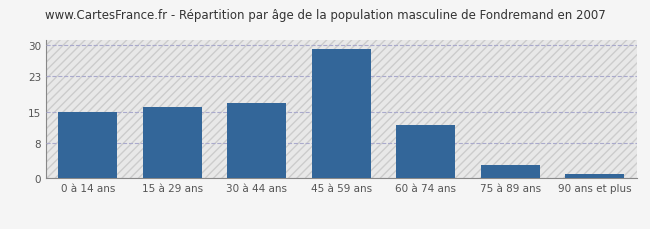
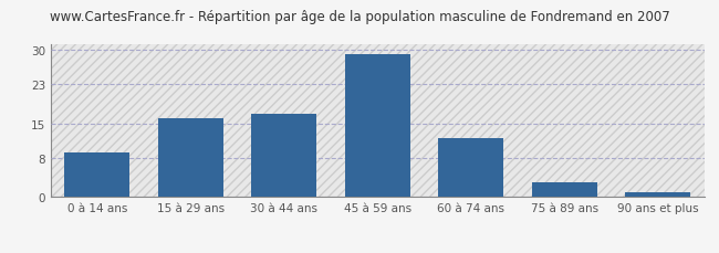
0 à 14 ans: 15 -> 9
